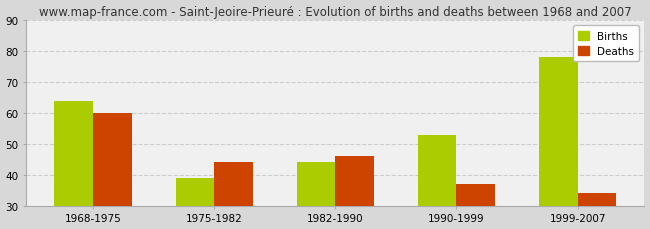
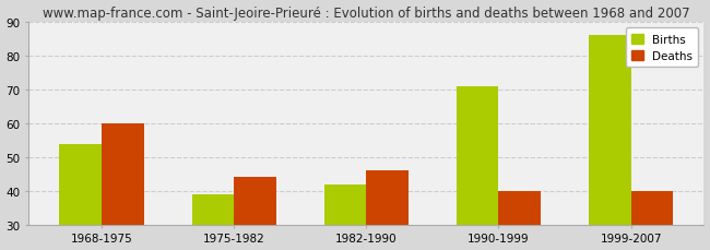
Births/1968-1975: 64 -> 54
Births/1982-1990: 44 -> 42
Births/1990-1999: 53 -> 71
Deaths/1990-1999: 37 -> 40
Births/1999-2007: 78 -> 86
Deaths/1999-2007: 34 -> 40
